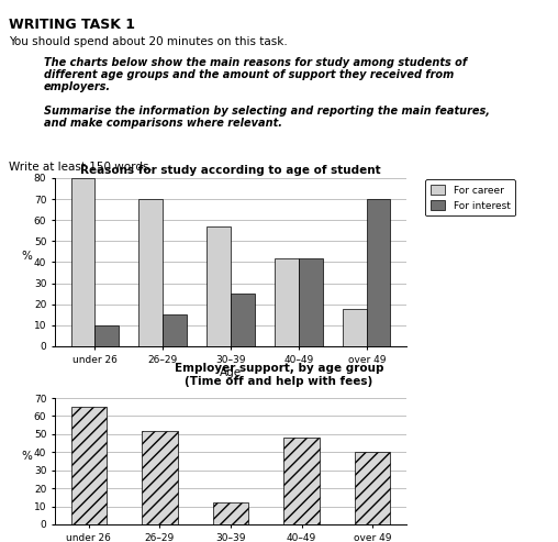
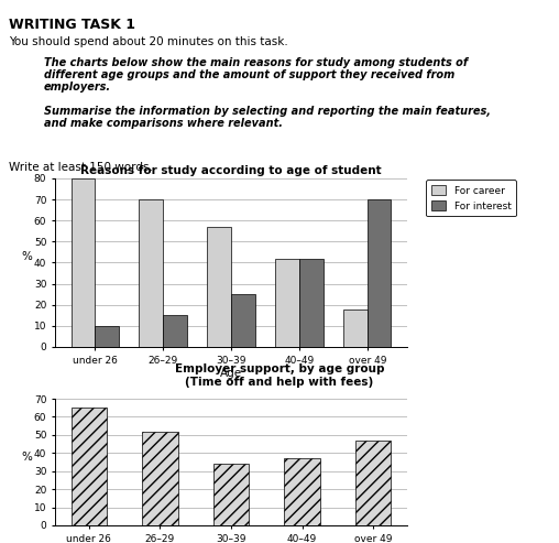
30–39: 12 -> 34
40–49: 48 -> 37
over 49: 40 -> 47
